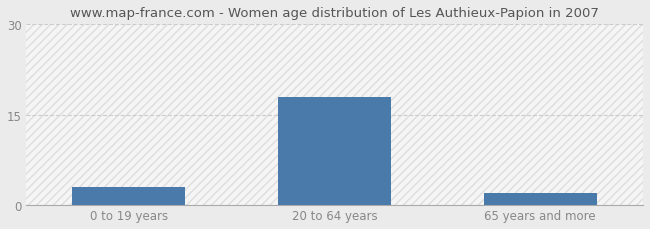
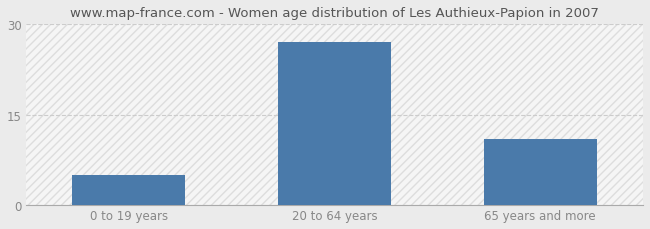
0 to 19 years: 3 -> 5
20 to 64 years: 18 -> 27
65 years and more: 2 -> 11
